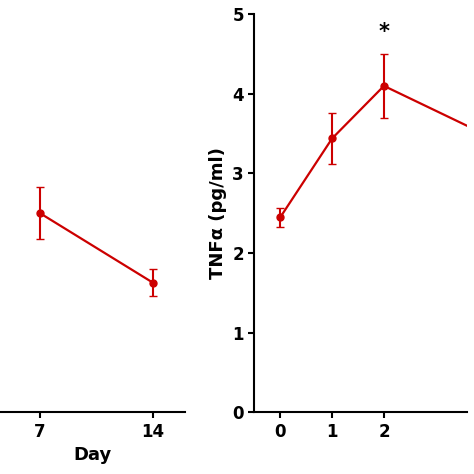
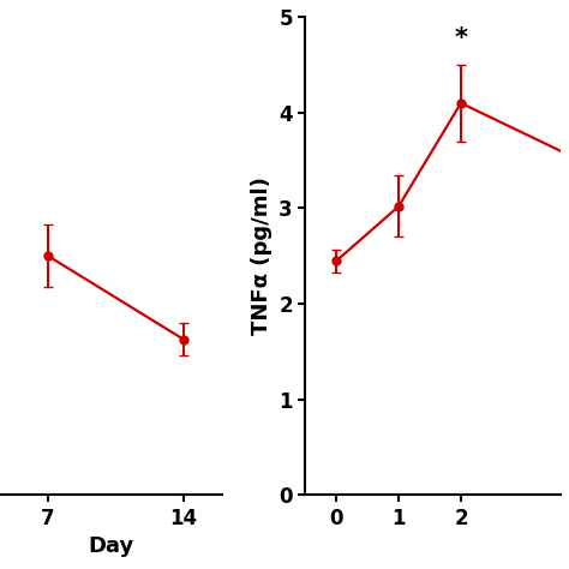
1: 3.44 -> 3.02
